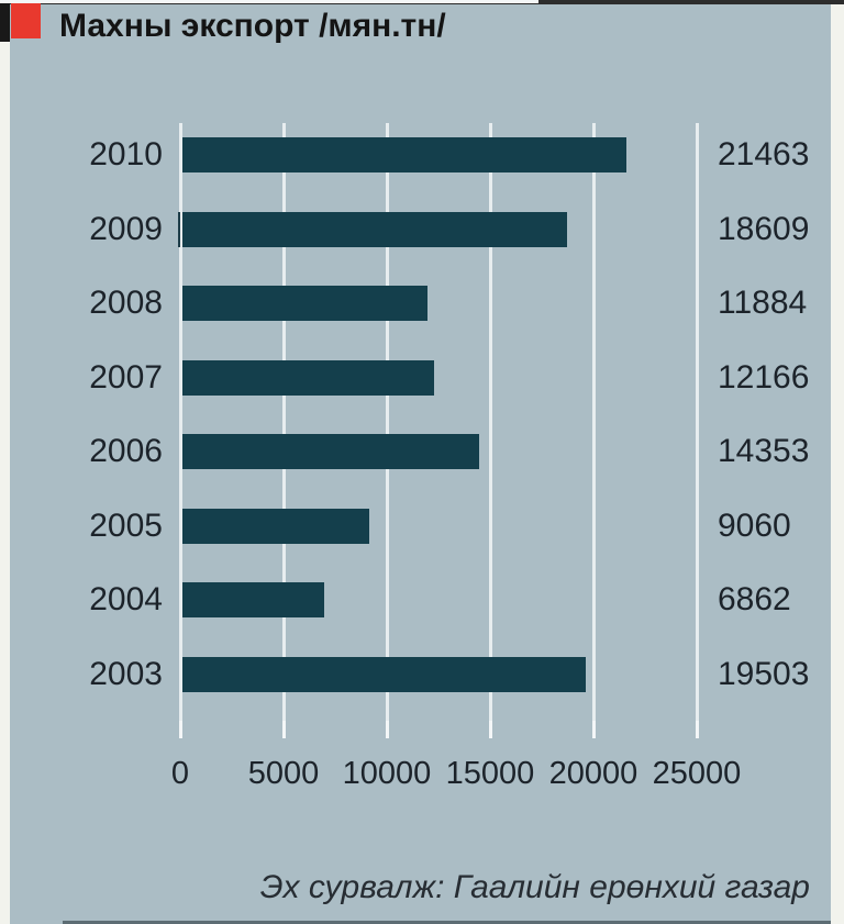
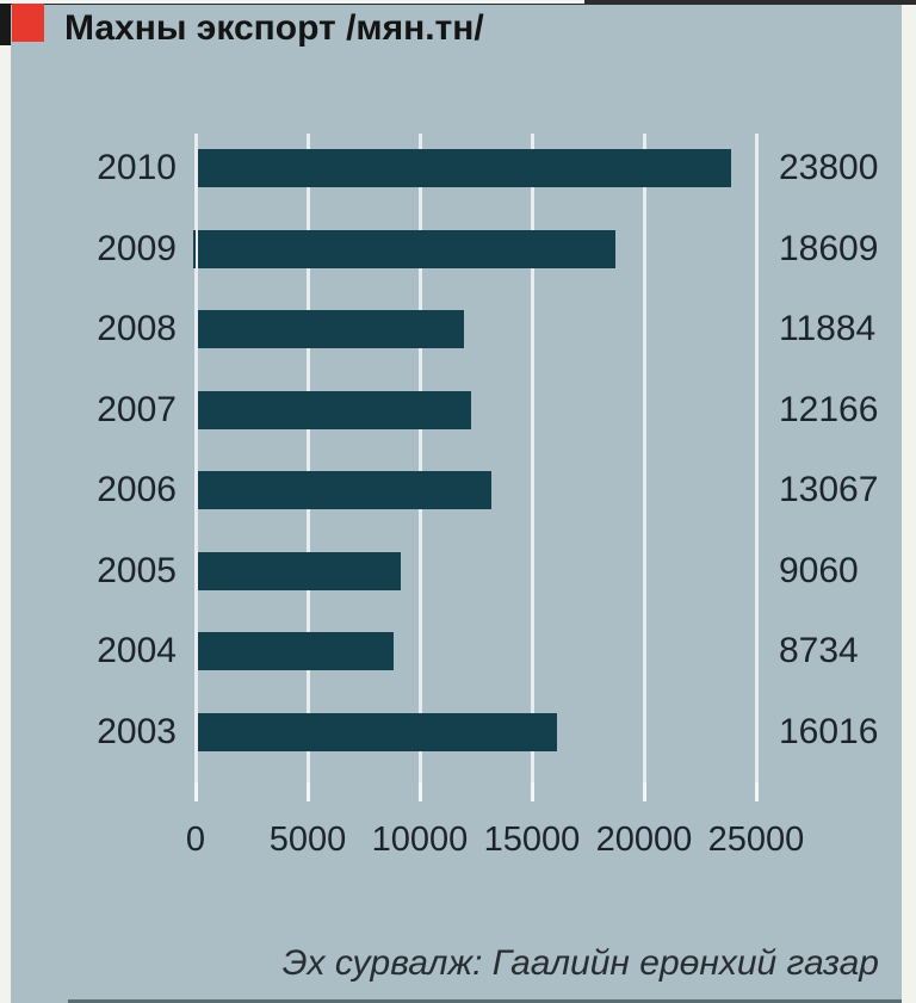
2010: 21463 -> 23800
2006: 14353 -> 13067
2004: 6862 -> 8734
2003: 19503 -> 16016
